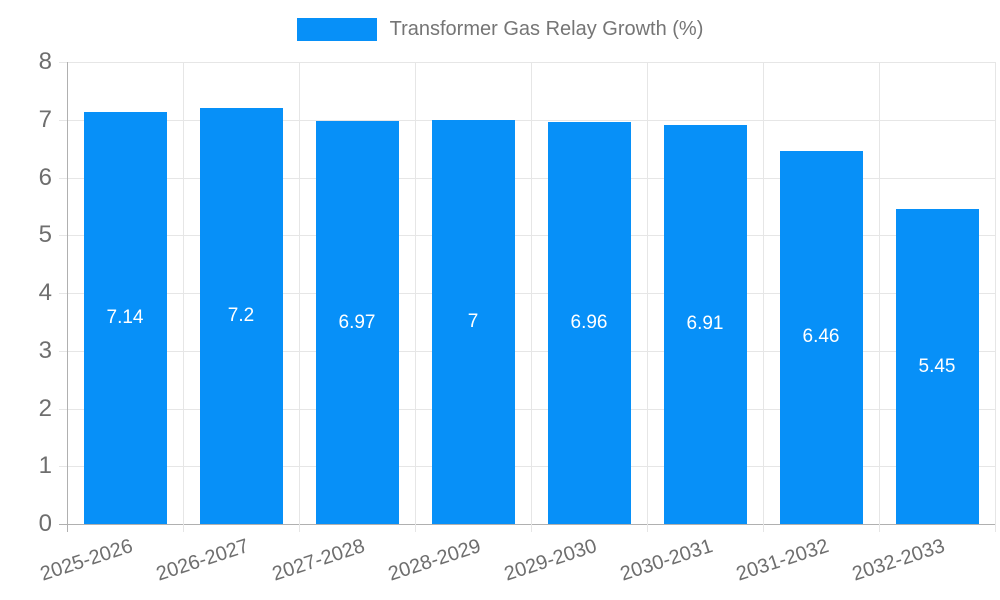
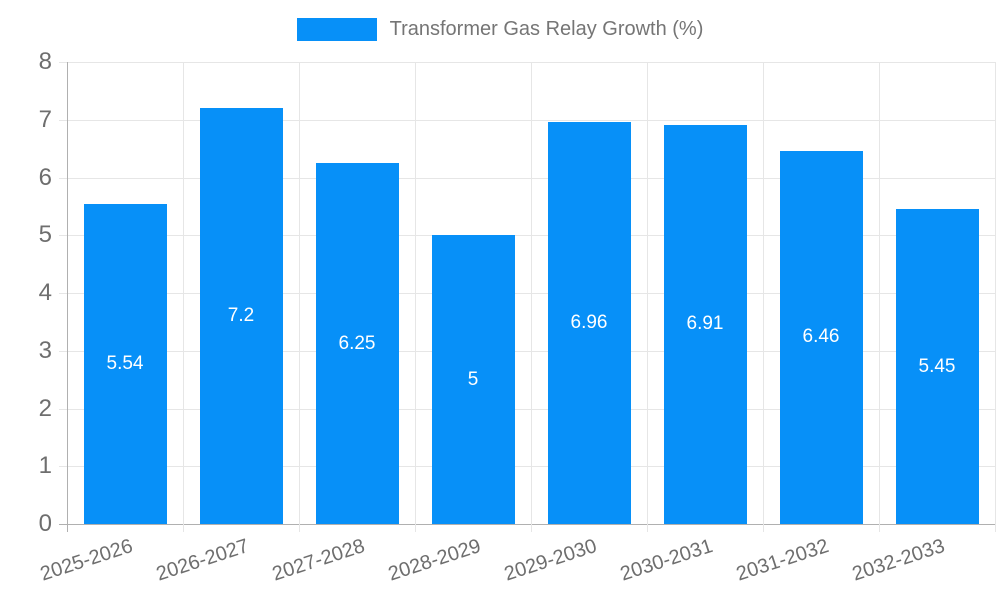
2025-2026: 7.14 -> 5.54
2027-2028: 6.97 -> 6.25
2028-2029: 7 -> 5
